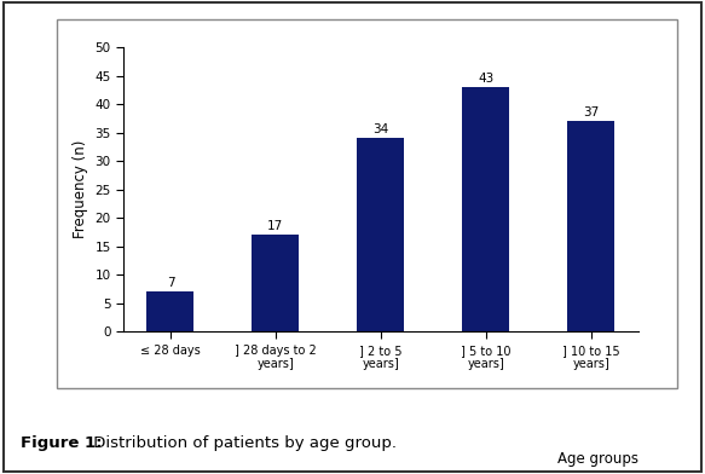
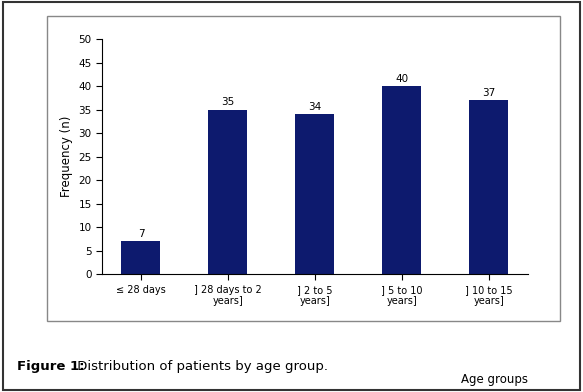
] 28 days to 2 years]: 17 -> 35
] 5 to 10 years]: 43 -> 40
